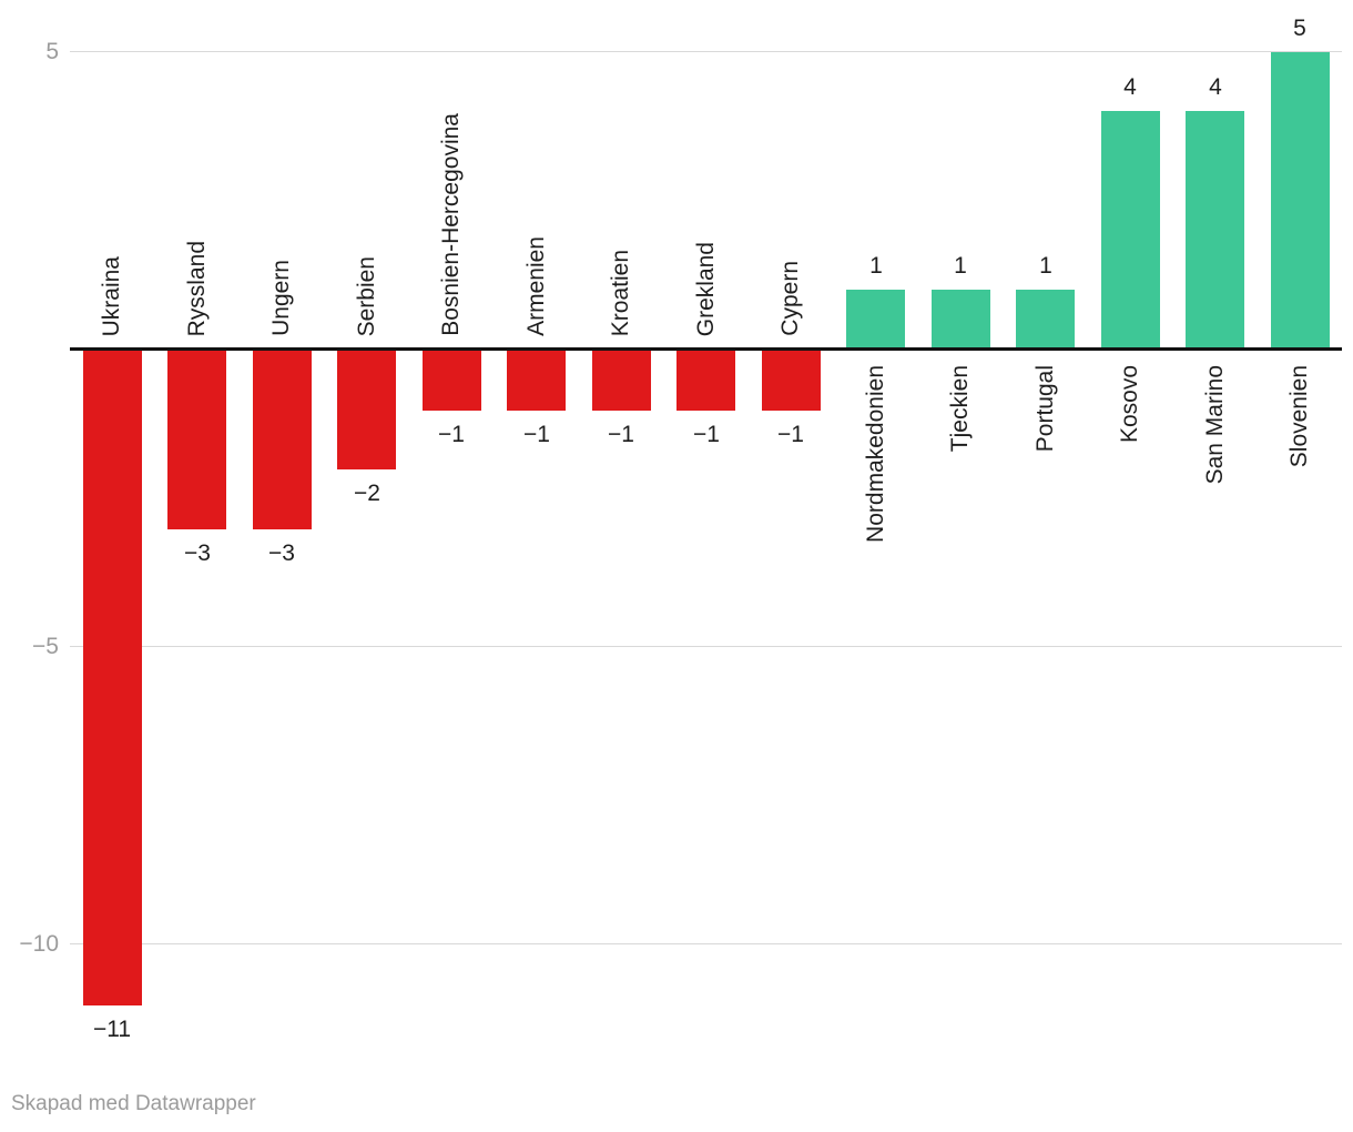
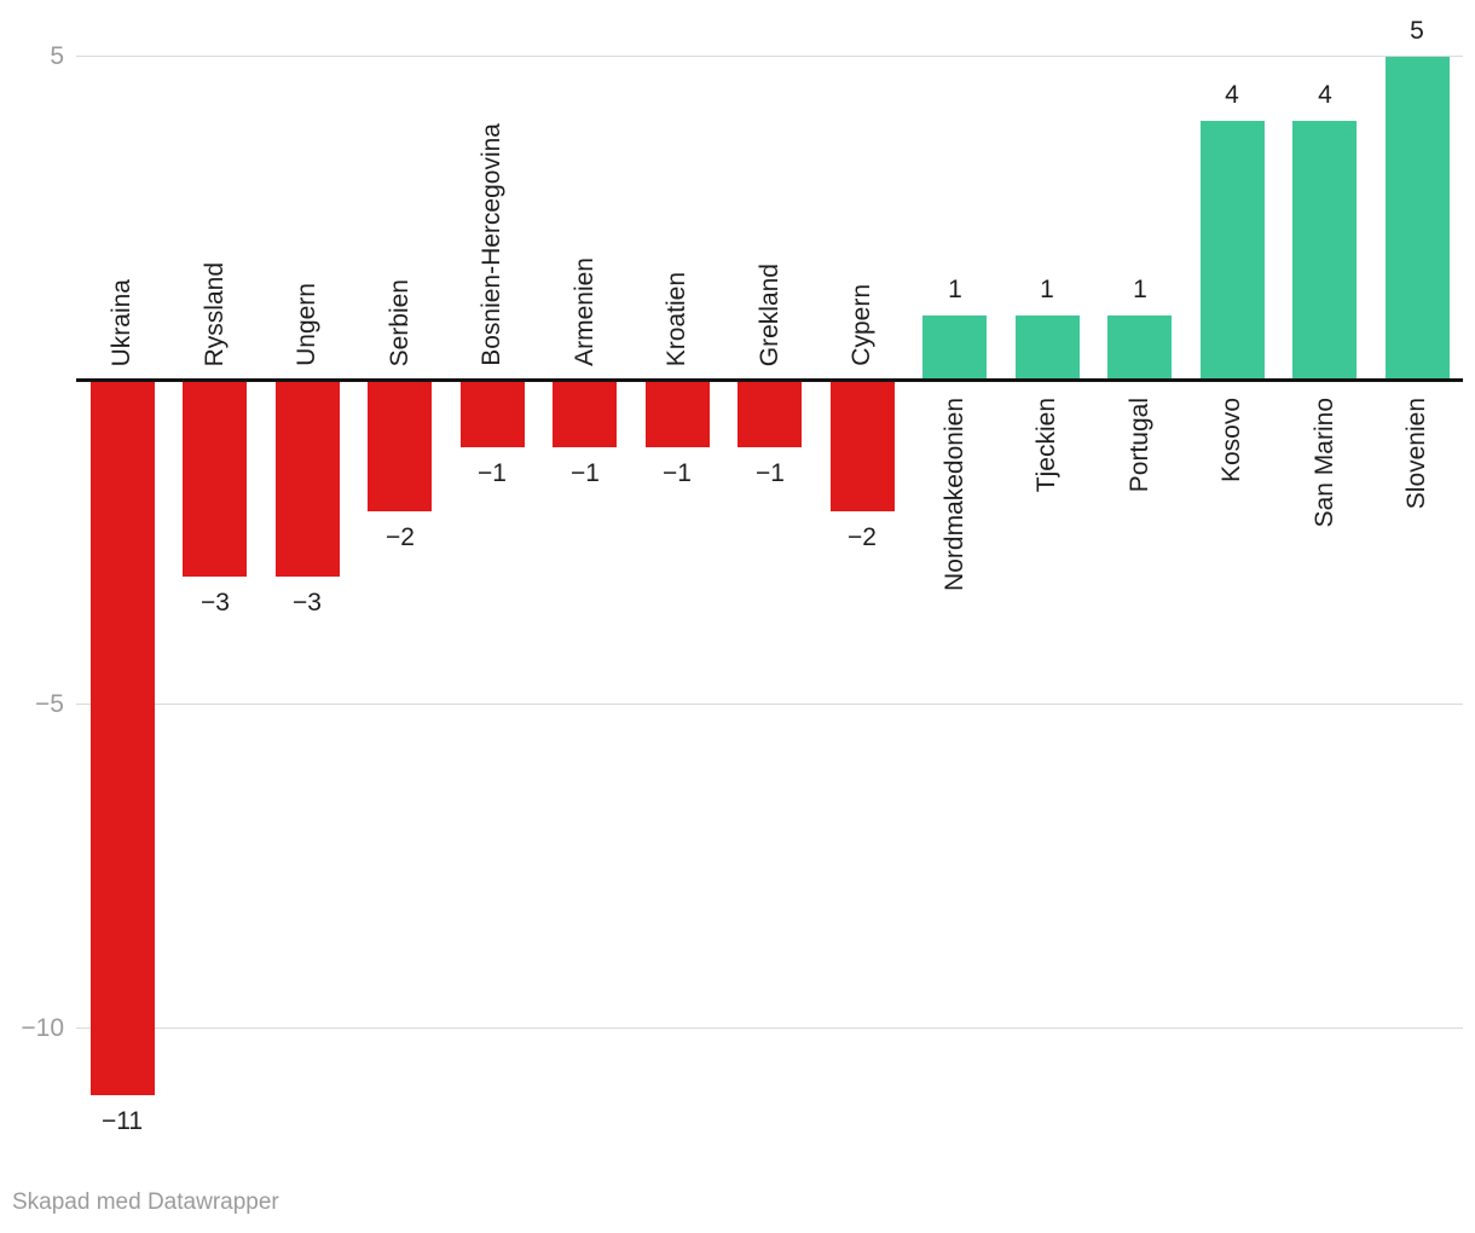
Cypern: −1 -> −2
